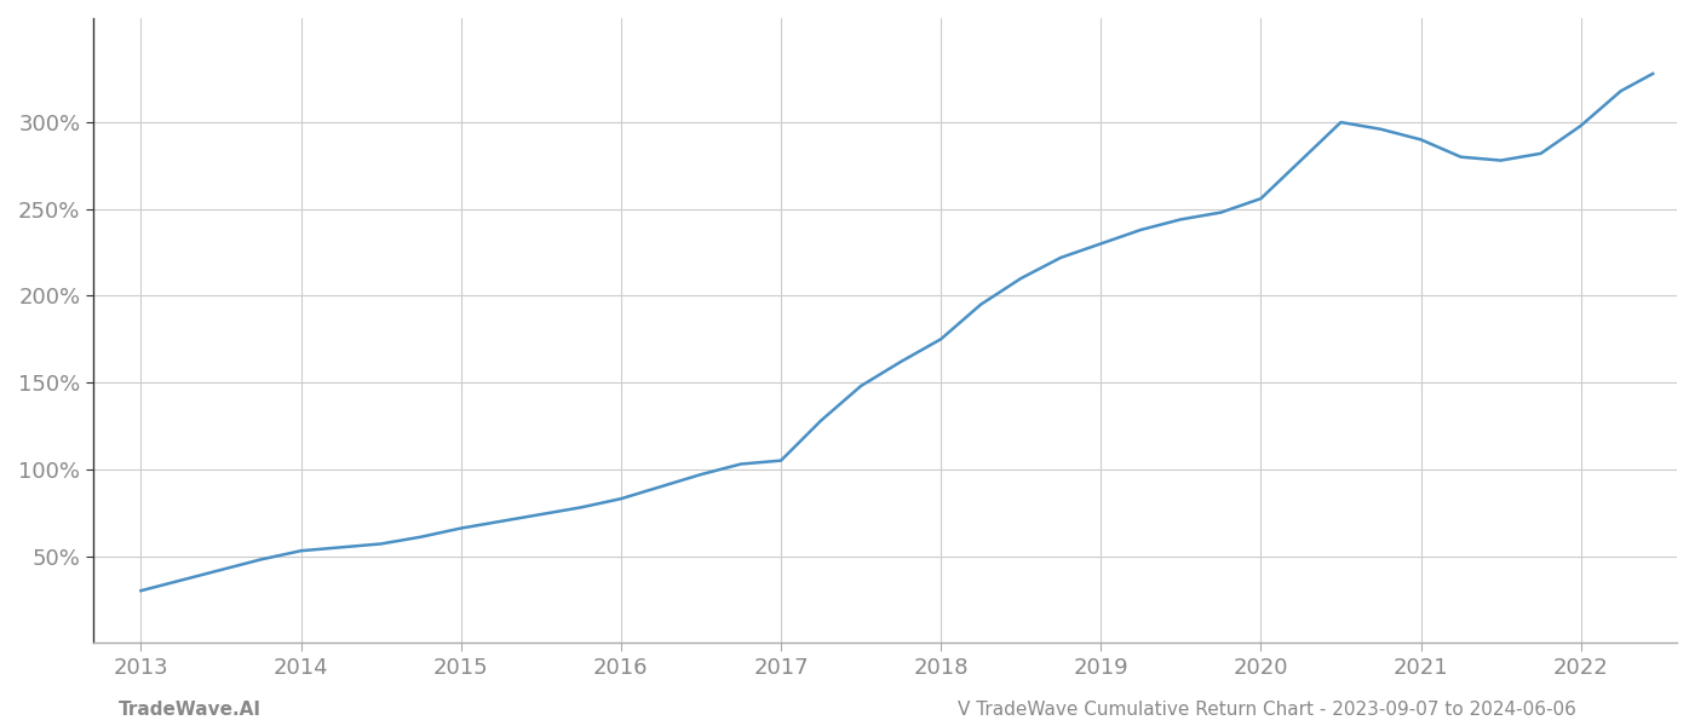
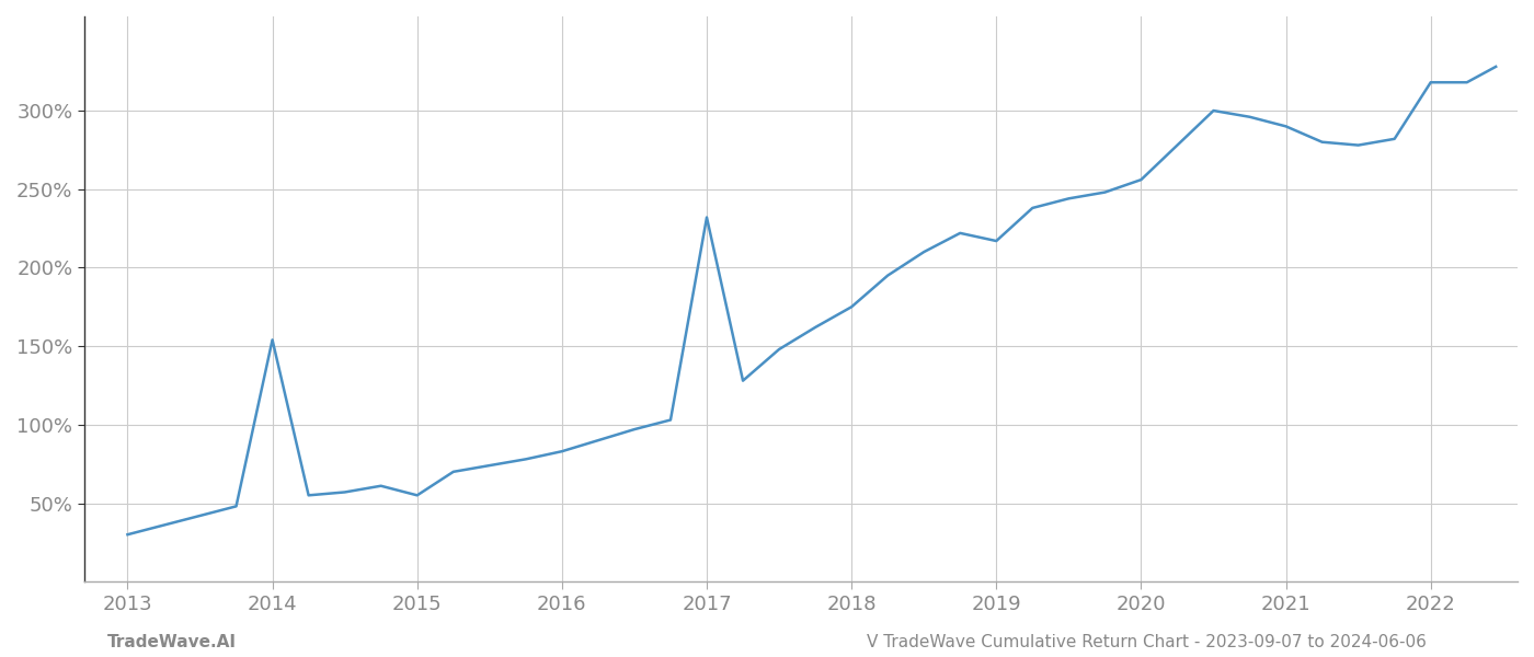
2014: 53% -> 154%
2015: 66% -> 55%
2017: 105% -> 232%
2019: 230% -> 217%
2022: 298% -> 318%
